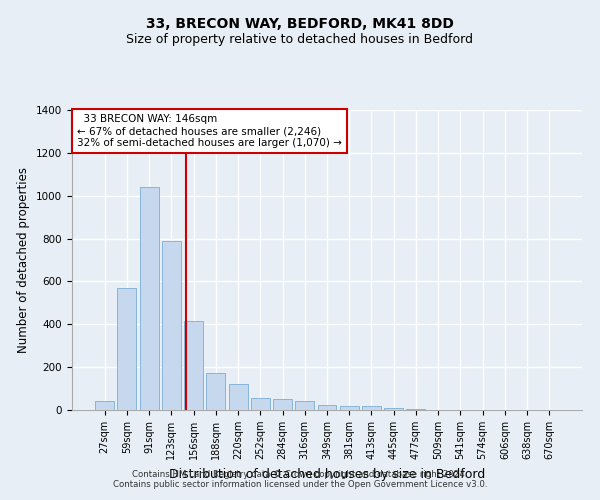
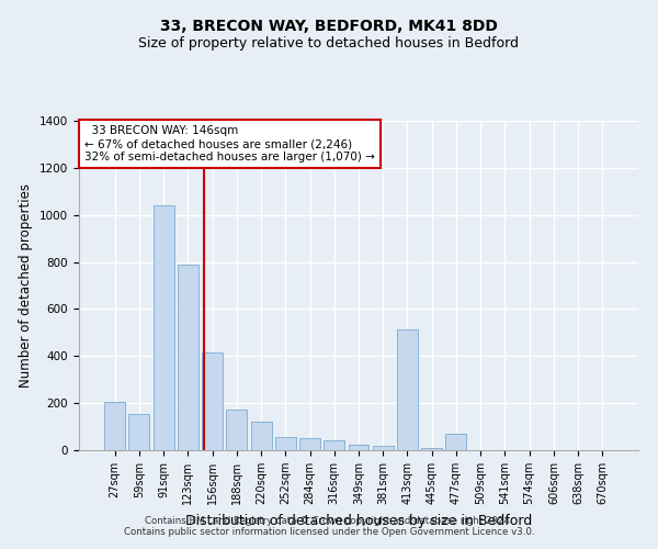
27sqm: 40 -> 205
59sqm: 570 -> 155
413sqm: 20 -> 515
477sqm: 5 -> 70
